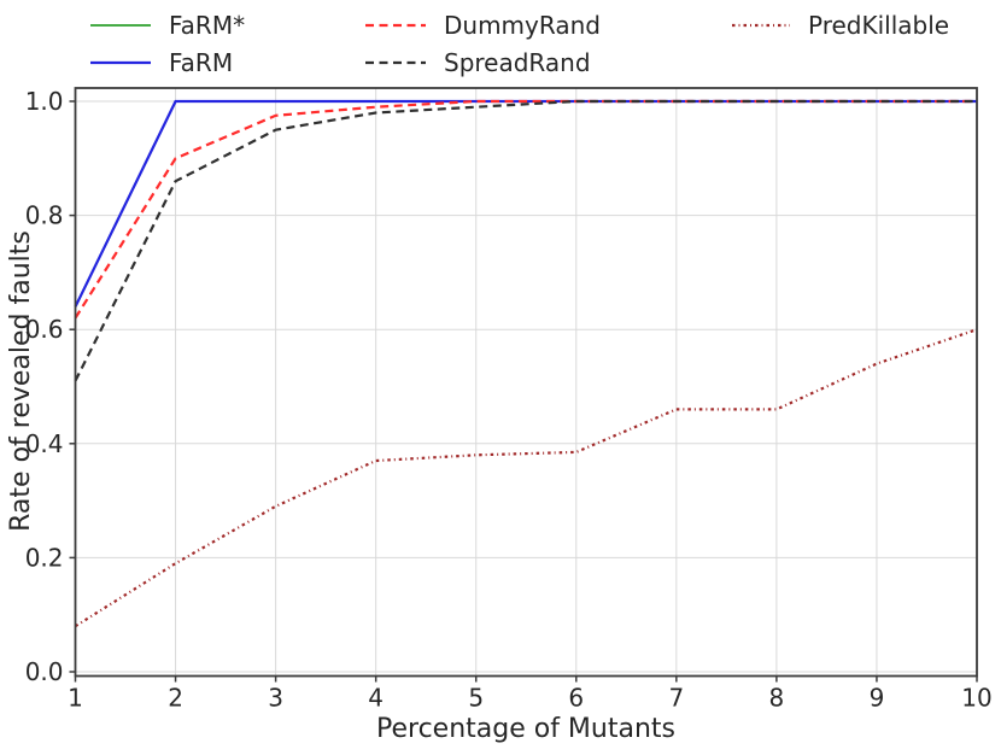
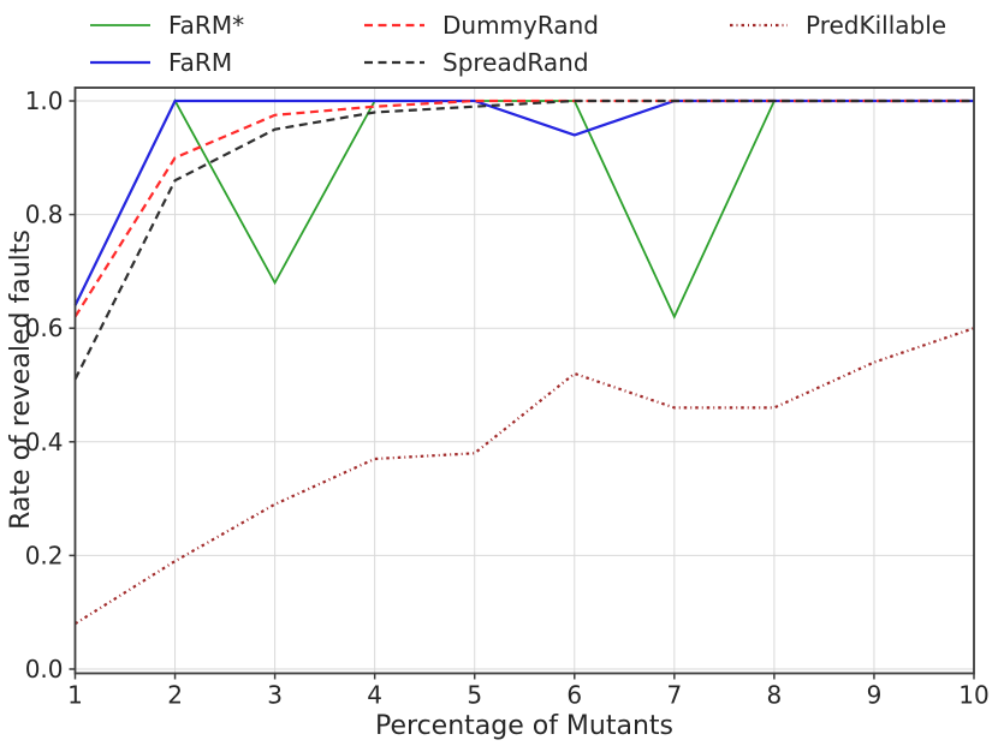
FaRM*/3: 1.00 -> 0.68
FaRM/6: 1.00 -> 0.94
PredKillable/6: 0.39 -> 0.52
FaRM*/7: 1.00 -> 0.62
